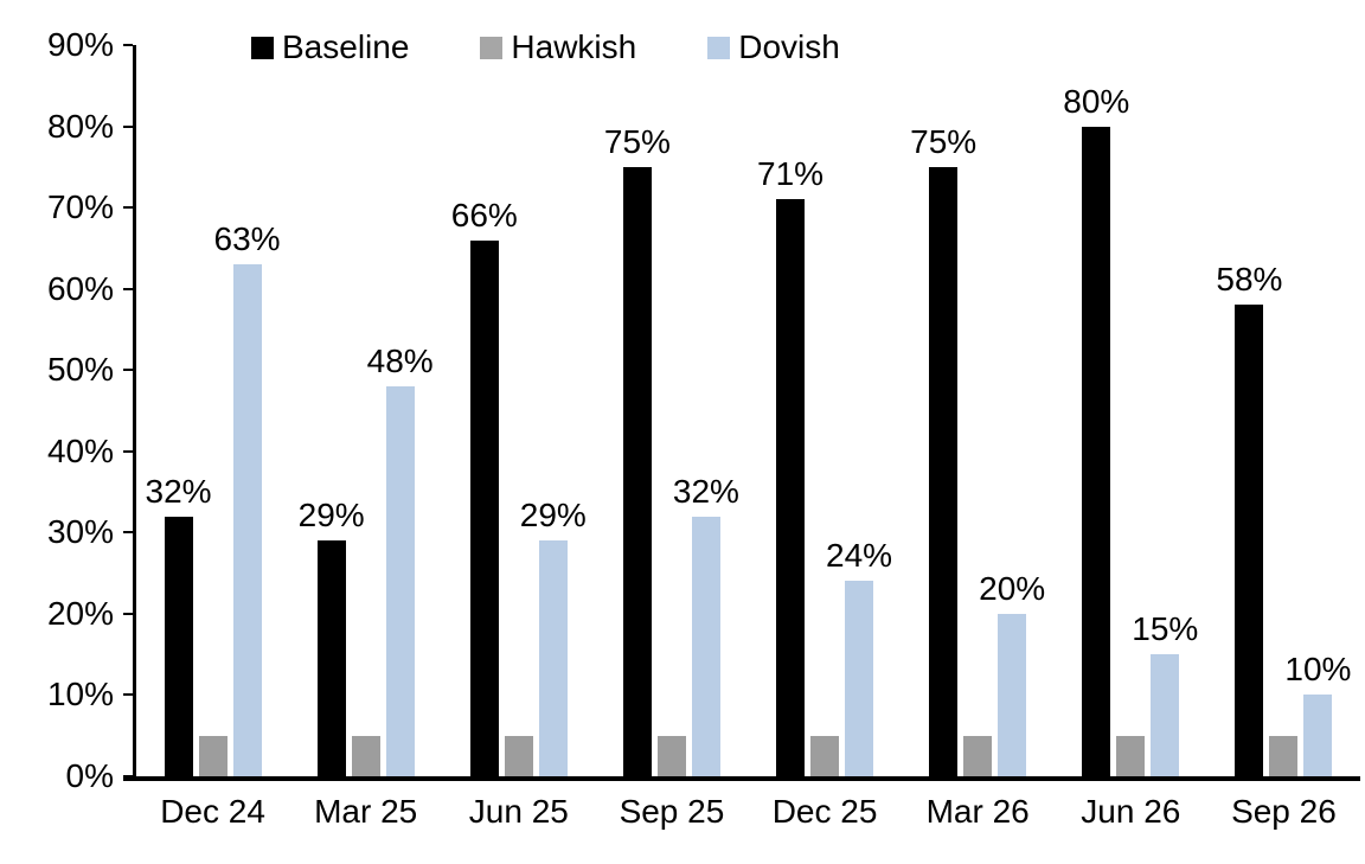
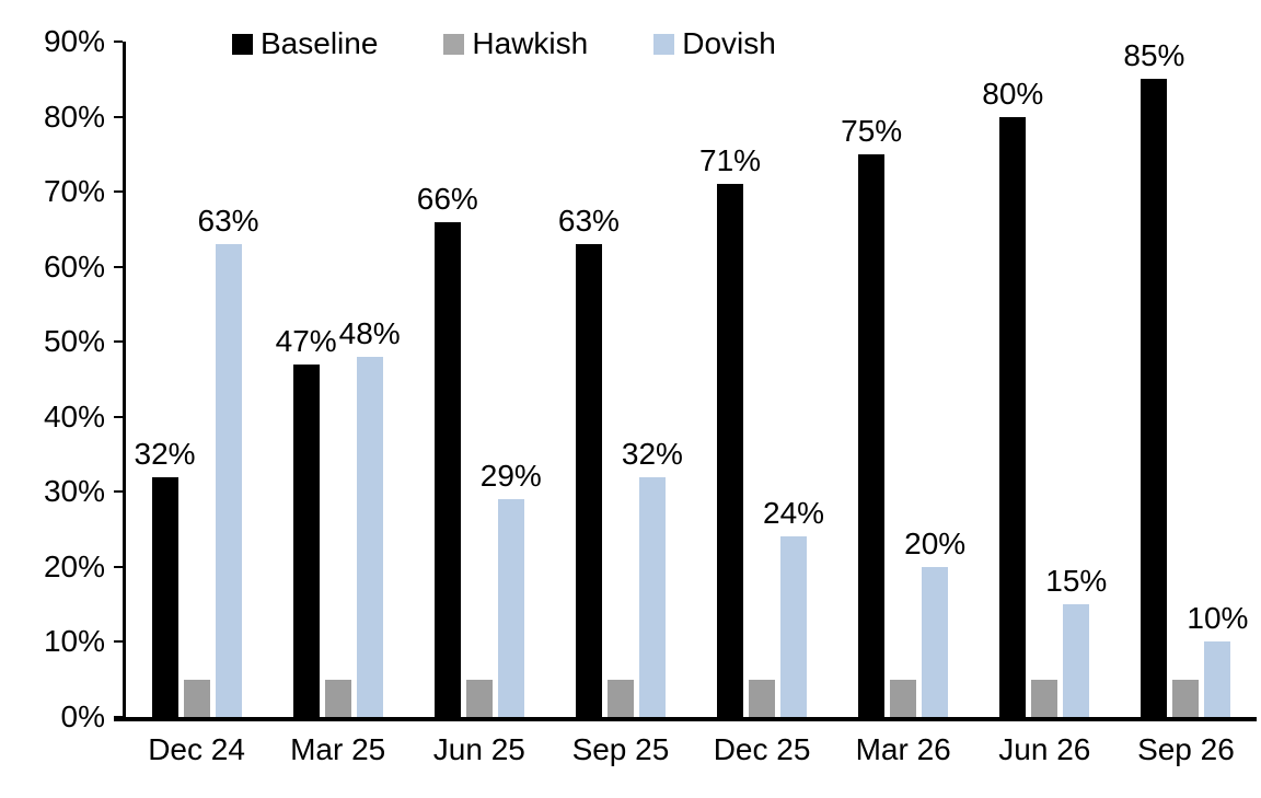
Baseline/Mar 25: 29% -> 47%
Baseline/Sep 25: 75% -> 63%
Baseline/Sep 26: 58% -> 85%
